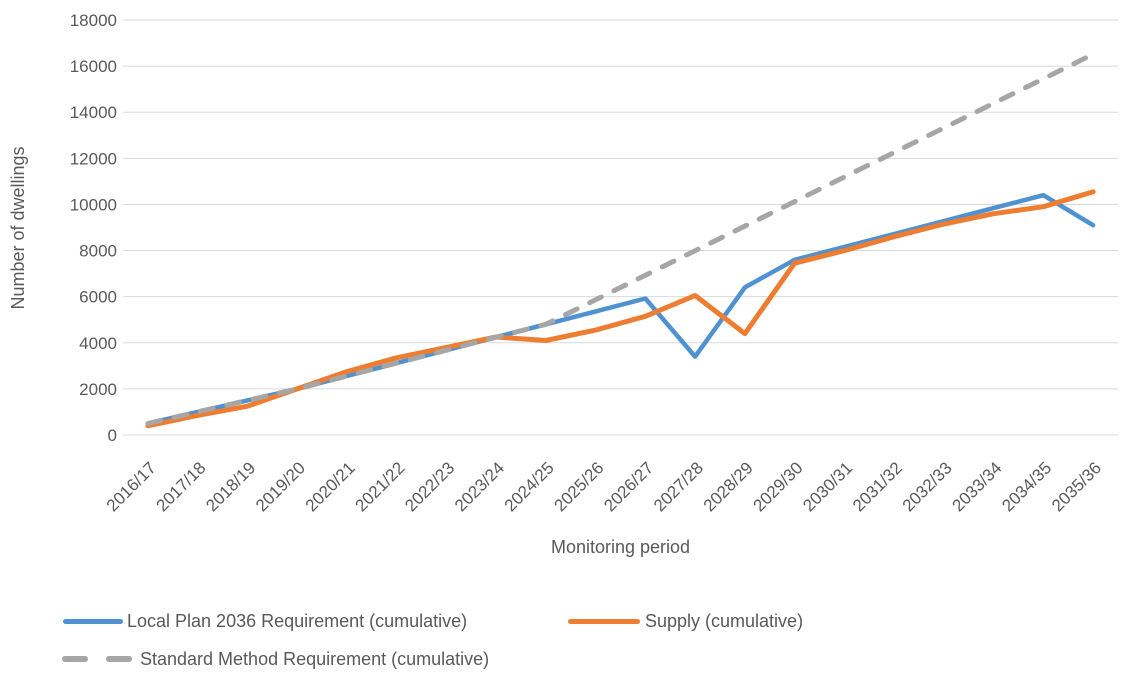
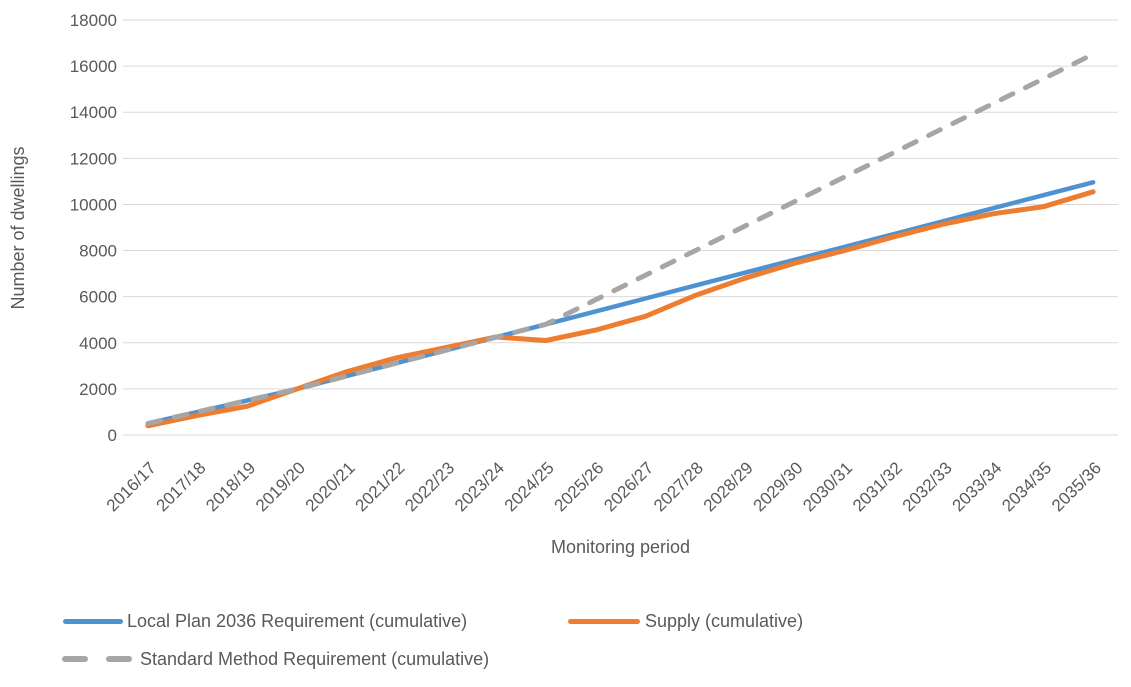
Local Plan 2036 Requirement (cumulative)/2027/28: 3400 -> 6500
Local Plan 2036 Requirement (cumulative)/2028/29: 6400 -> 7000
Supply (cumulative)/2028/29: 4400 -> 6800
Local Plan 2036 Requirement (cumulative)/2035/36: 9100 -> 11000
